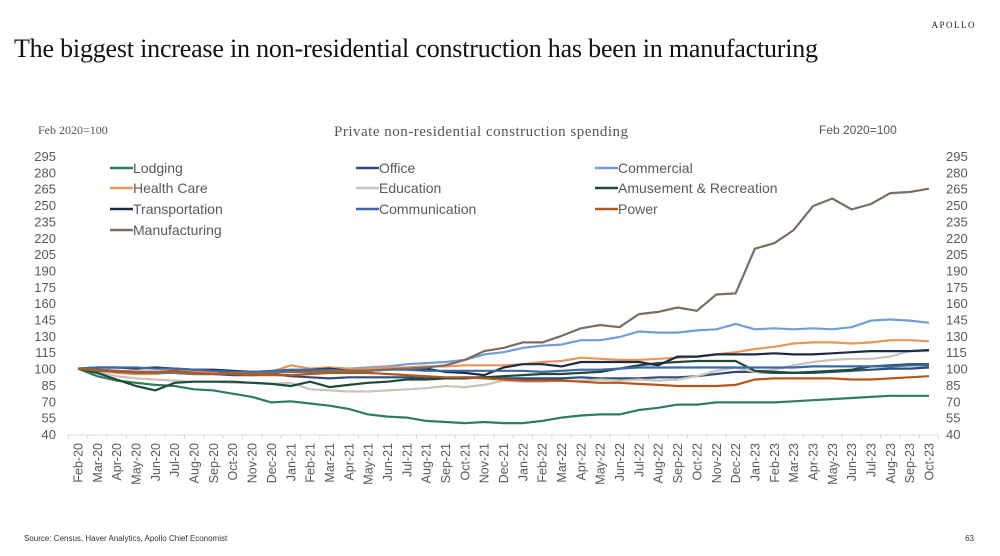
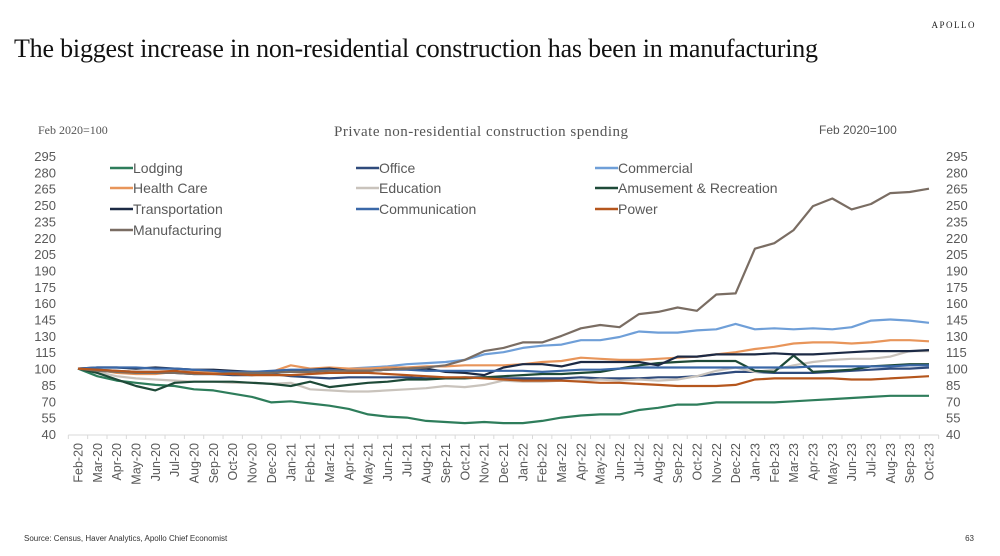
Amusement & Recreation/Mar-23: 96 -> 112
